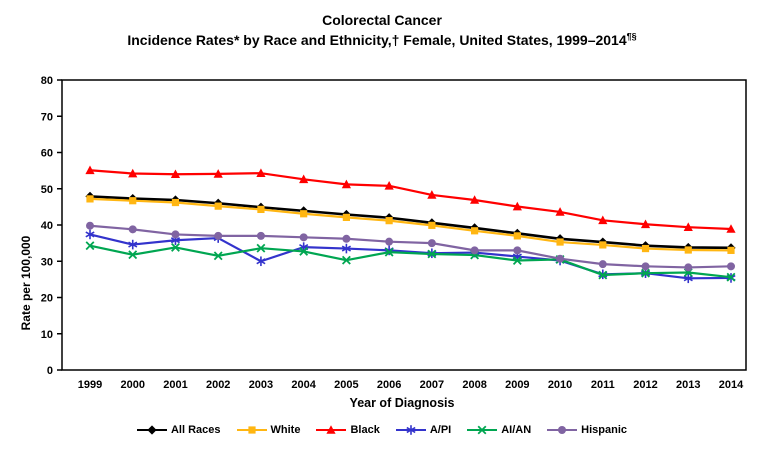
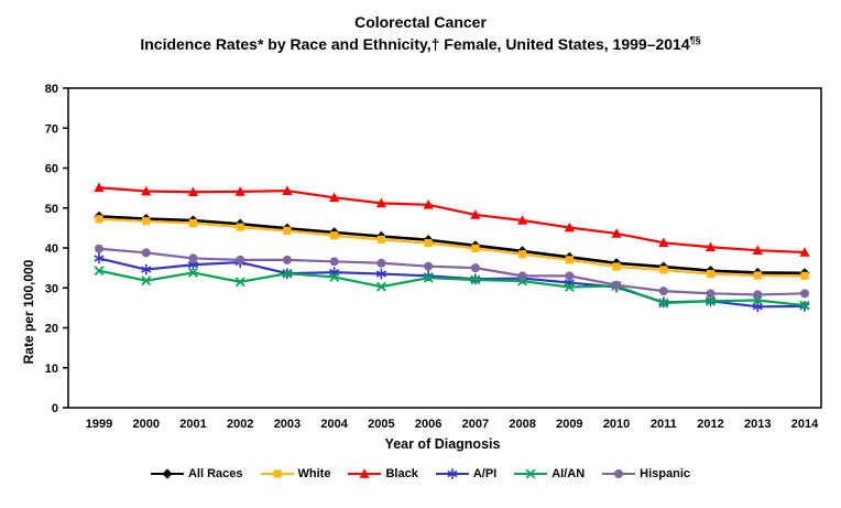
A/PI/2003: 30 -> 34
